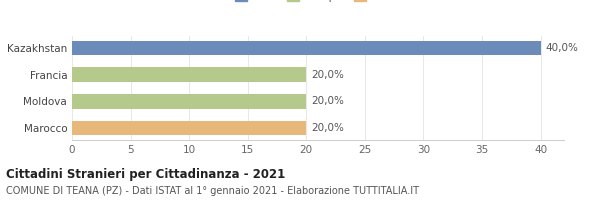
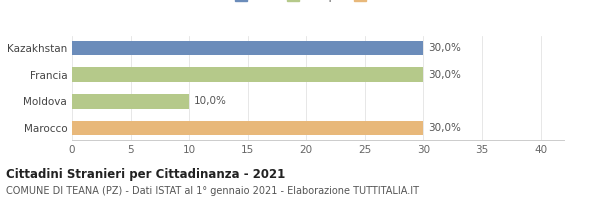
Kazakhstan: 40,0% -> 30,0%
Francia: 20,0% -> 30,0%
Moldova: 20,0% -> 10,0%
Marocco: 20,0% -> 30,0%
